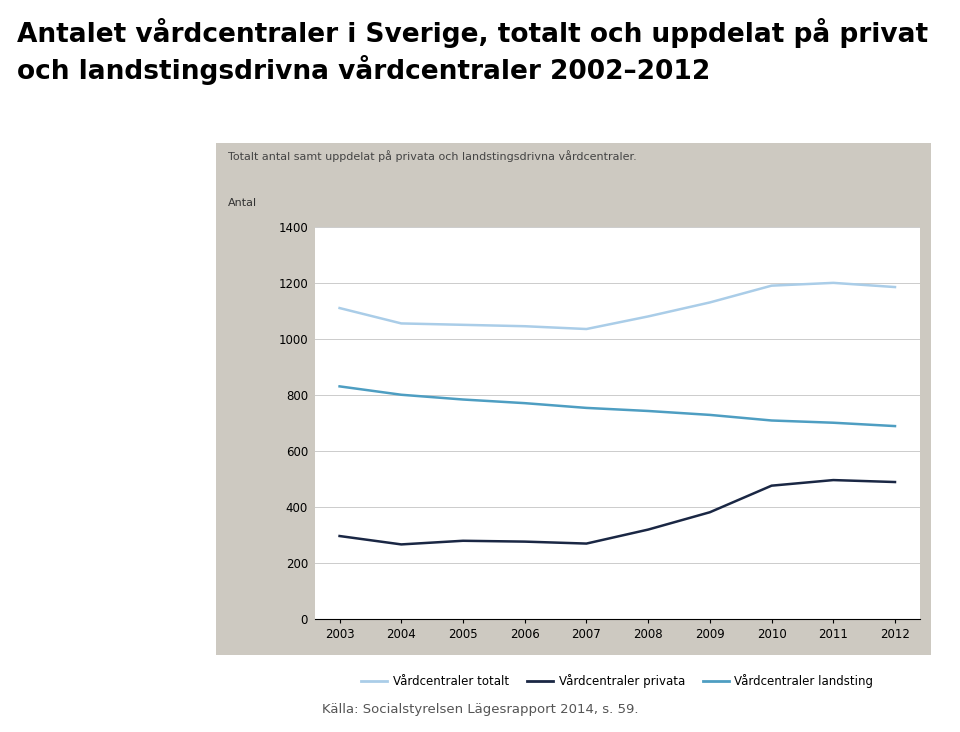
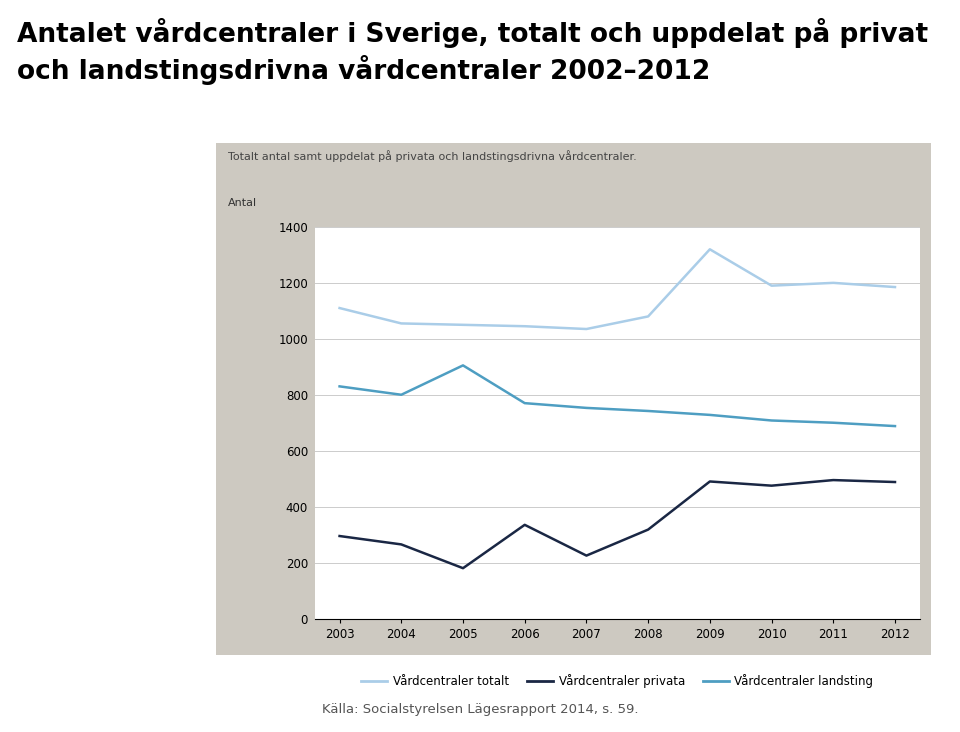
Vårdcentraler privata/2005: 278 -> 180
Vårdcentraler landsting/2005: 783 -> 905
Vårdcentraler privata/2006: 275 -> 335
Vårdcentraler privata/2007: 268 -> 225
Vårdcentraler totalt/2009: 1130 -> 1320
Vårdcentraler privata/2009: 380 -> 490
